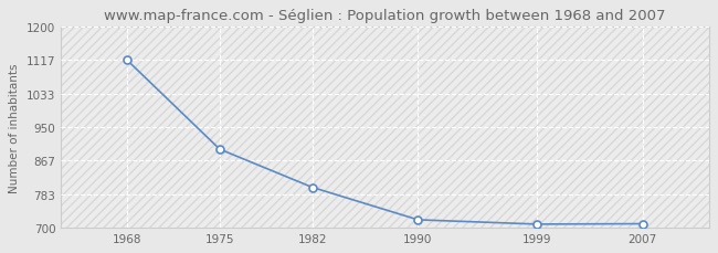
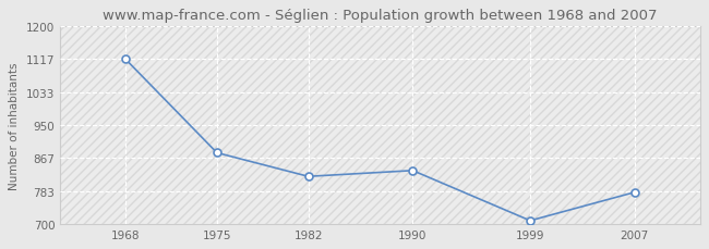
1975: 895 -> 880
1982: 800 -> 820
1990: 719 -> 835
2007: 709 -> 780
